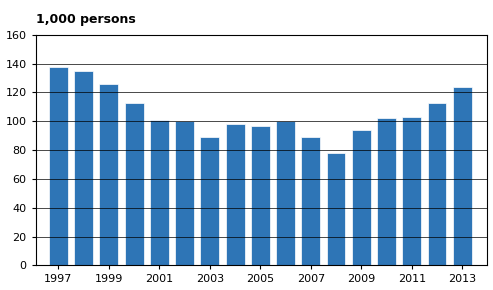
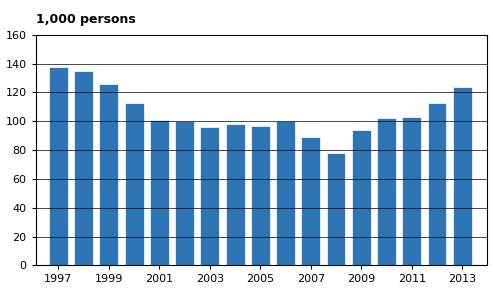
2003: 89 -> 96
